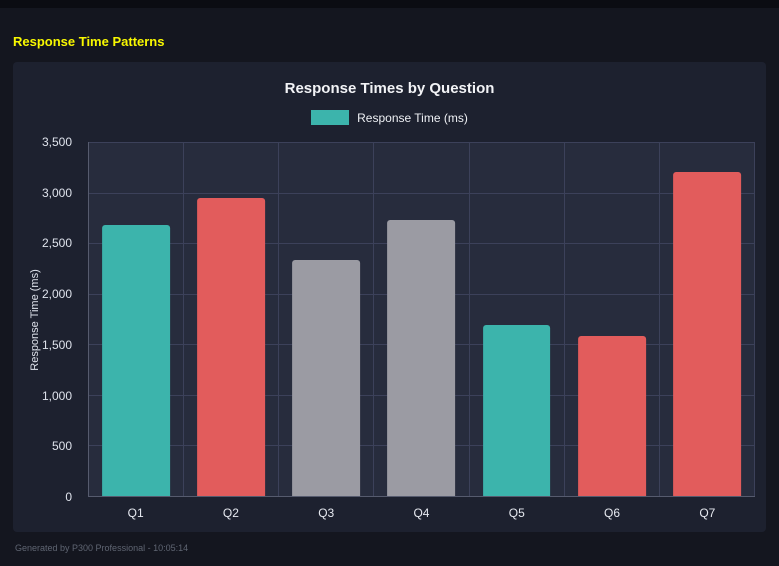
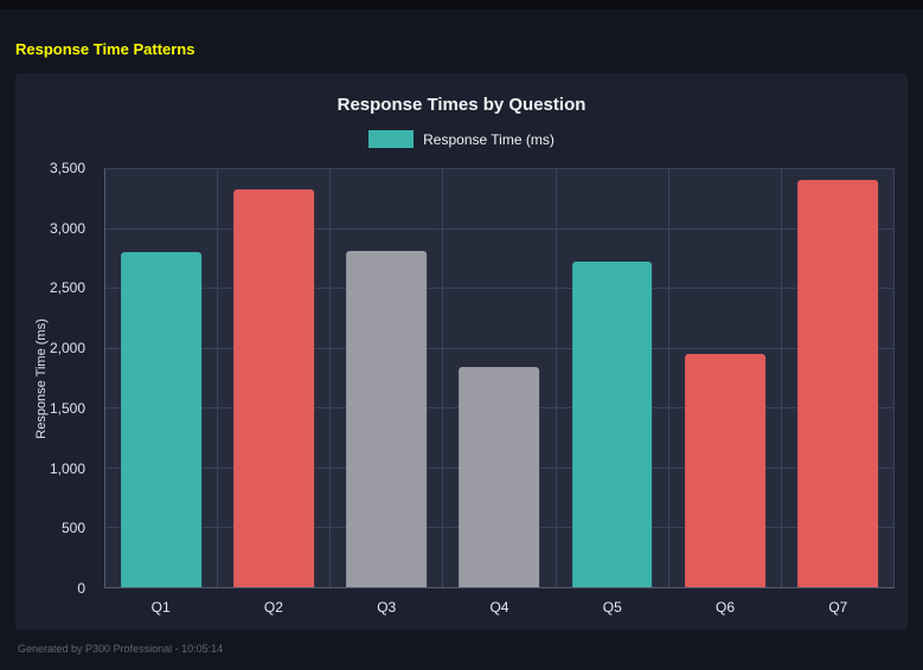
Q1: 2680 -> 2800
Q2: 2950 -> 3320
Q3: 2330 -> 2810
Q4: 2730 -> 1840
Q5: 1690 -> 2720
Q6: 1580 -> 1950
Q7: 3200 -> 3400
